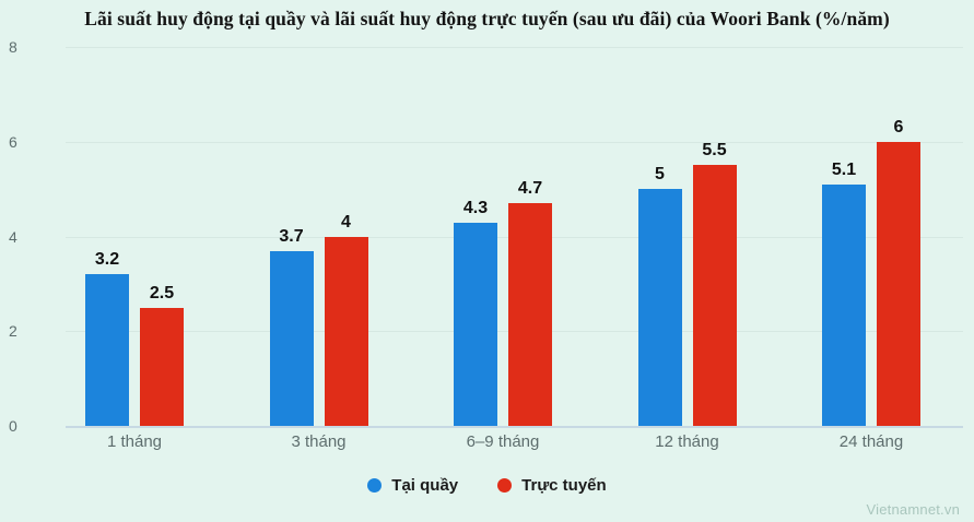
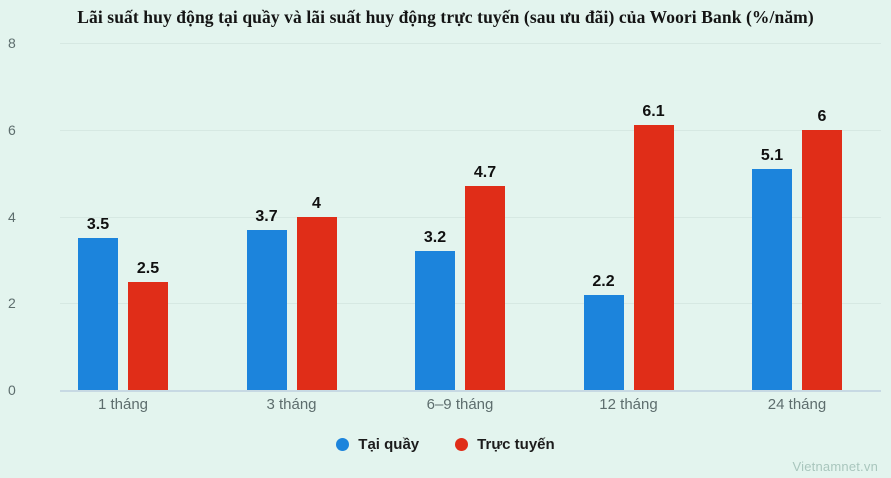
Tại quầy/1 tháng: 3.2 -> 3.5
Tại quầy/6–9 tháng: 4.3 -> 3.2
Tại quầy/12 tháng: 5 -> 2.2
Trực tuyến/12 tháng: 5.5 -> 6.1
